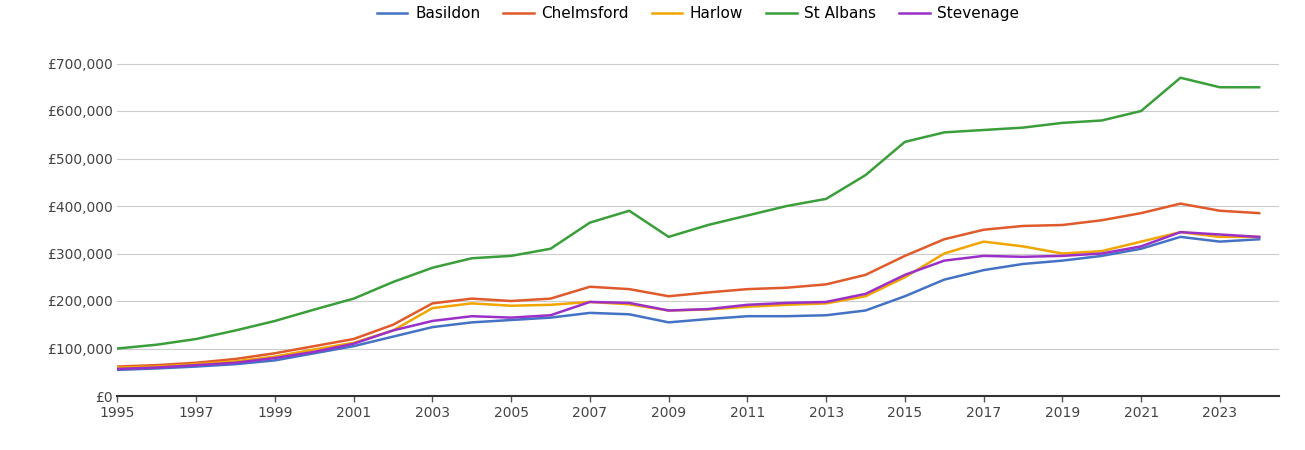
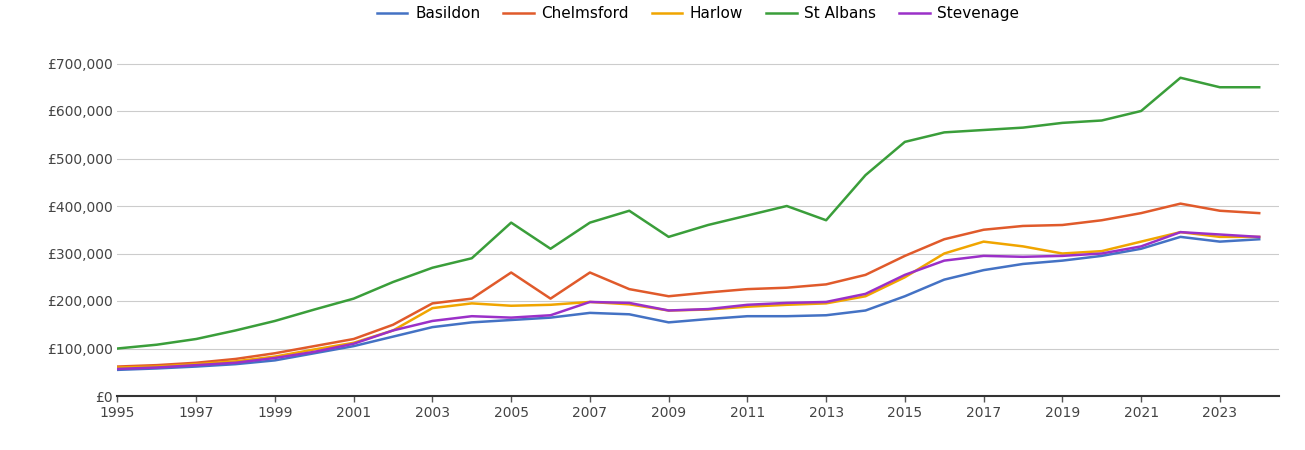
Chelmsford/2005: £200,000 -> £260,000
St Albans/2005: £295,000 -> £365,000
Chelmsford/2007: £230,000 -> £260,000
St Albans/2013: £415,000 -> £370,000
